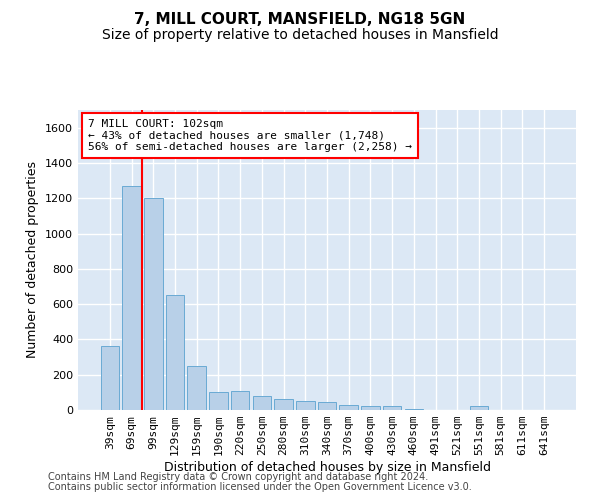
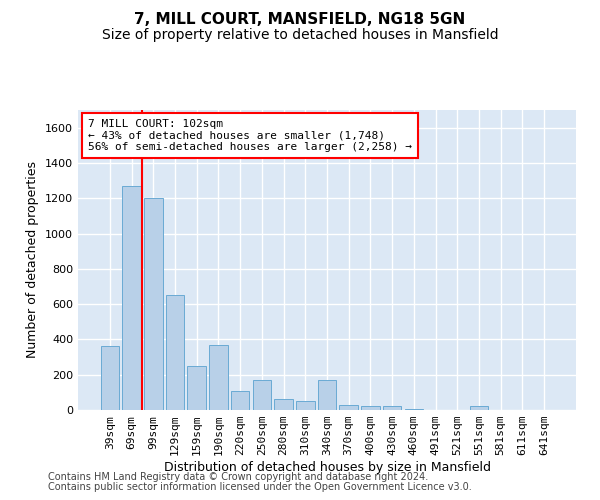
190sqm: 100 -> 370
250sqm: 80 -> 170
340sqm: 40 -> 170
